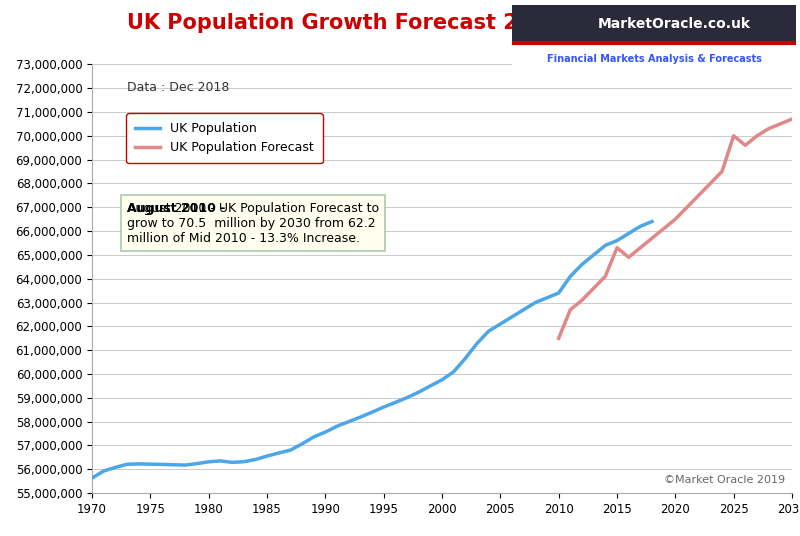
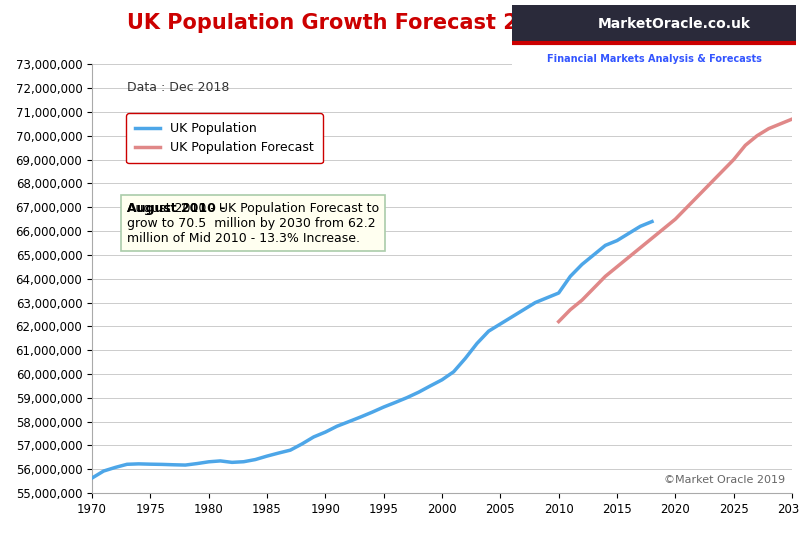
UK Population Forecast/2010: 61,500,000 -> 62,200,000
UK Population Forecast/2015: 65,300,000 -> 64,500,000
UK Population Forecast/2025: 70,000,000 -> 69,000,000
